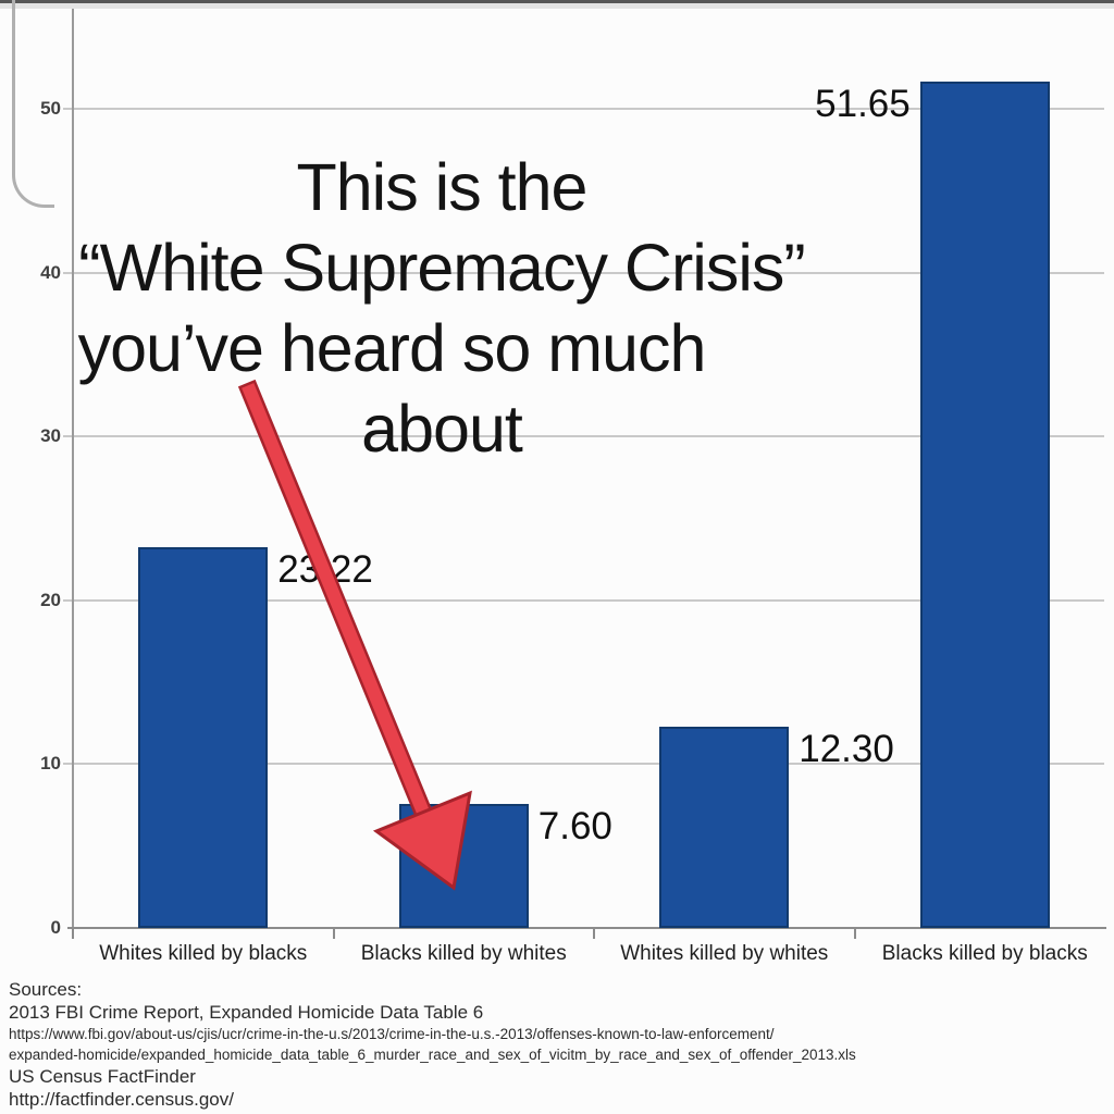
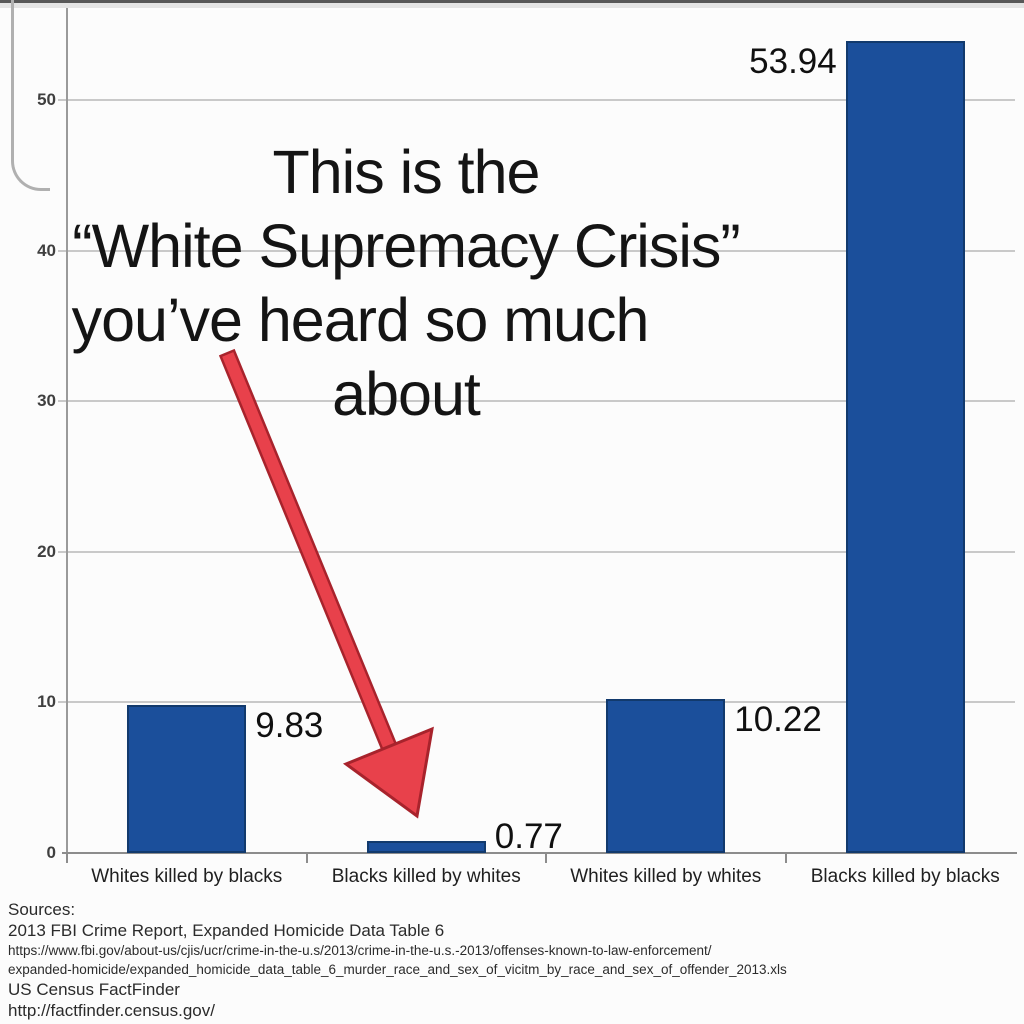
Whites killed by blacks: 23.22 -> 9.83
Blacks killed by whites: 7.60 -> 0.77
Whites killed by whites: 12.30 -> 10.22
Blacks killed by blacks: 51.65 -> 53.94
